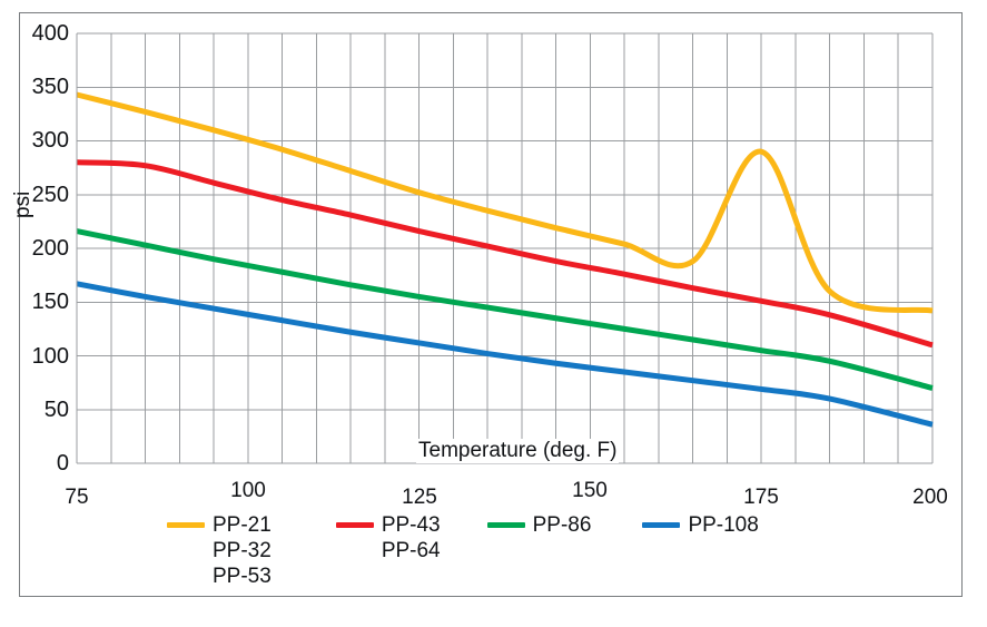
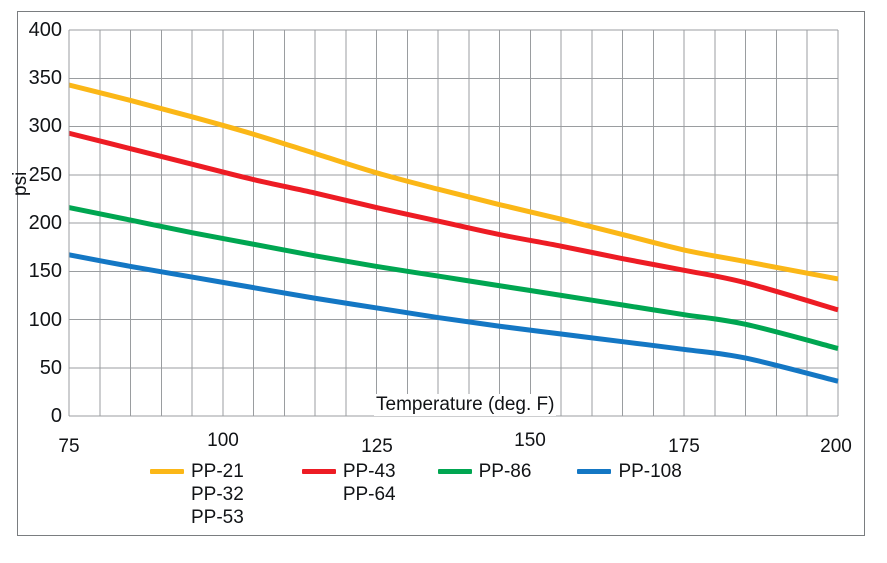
PP-43/75: 280 -> 290
PP-21/175: 290 -> 170
